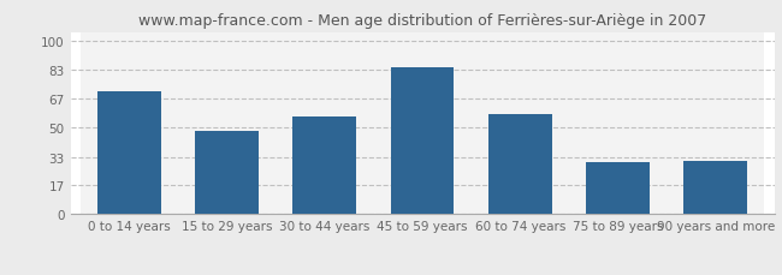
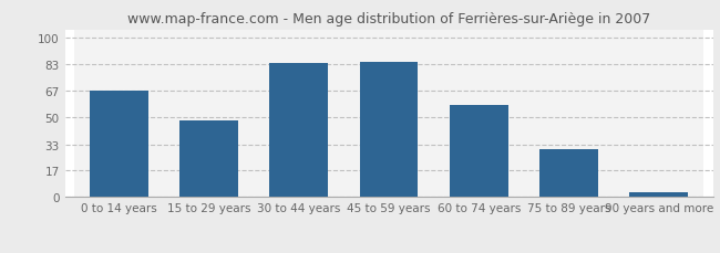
0 to 14 years: 71 -> 67
30 to 44 years: 56 -> 84
90 years and more: 31 -> 3
